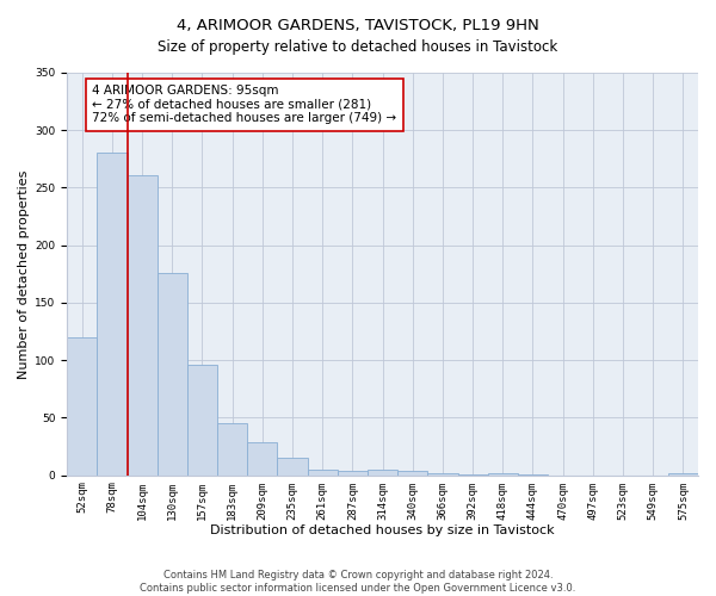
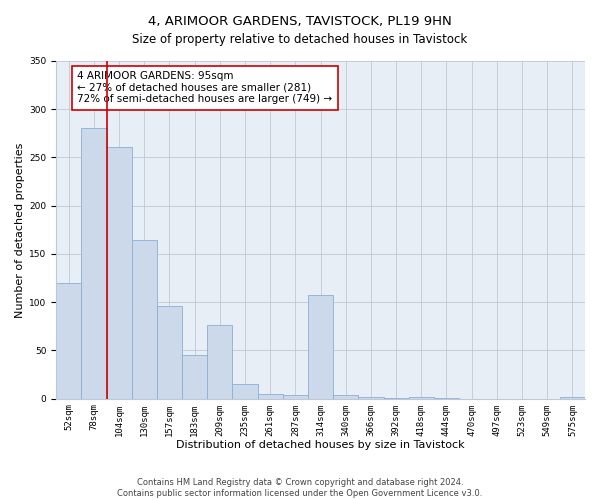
130sqm: 176 -> 164
209sqm: 29 -> 76
314sqm: 5 -> 108
